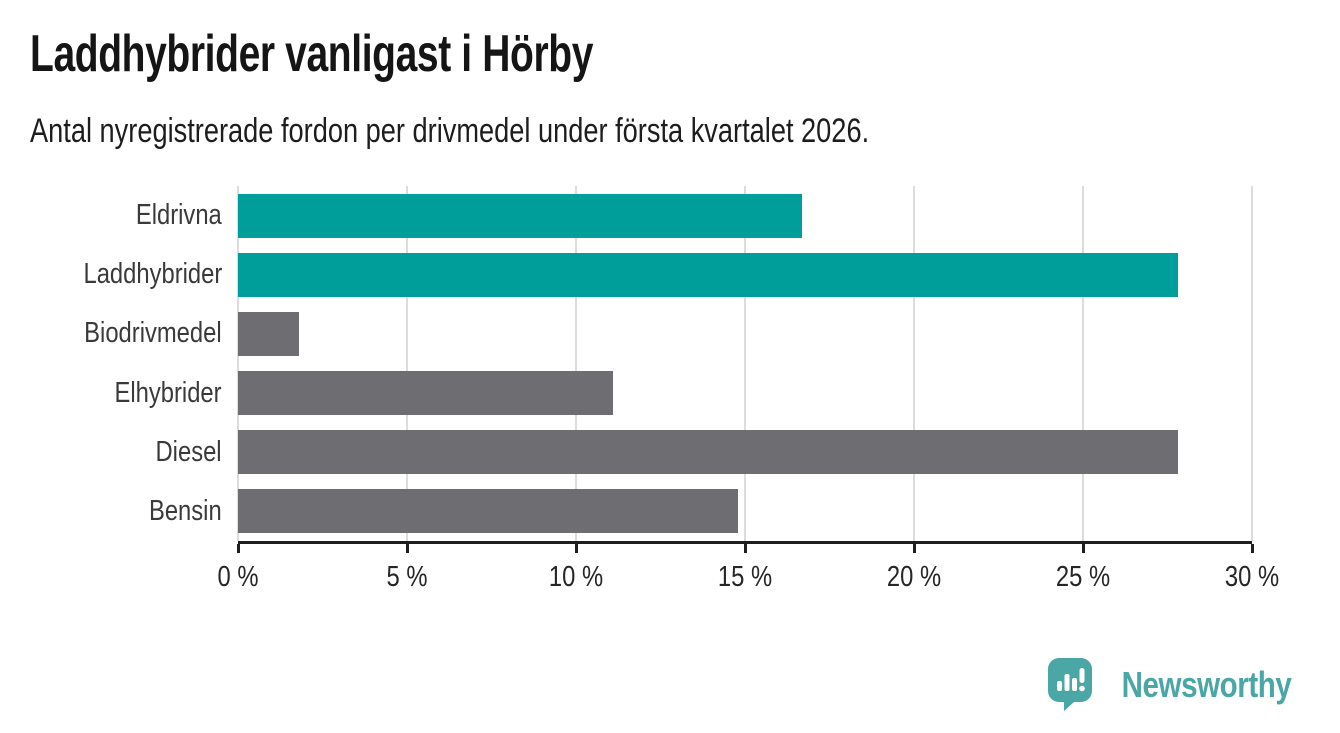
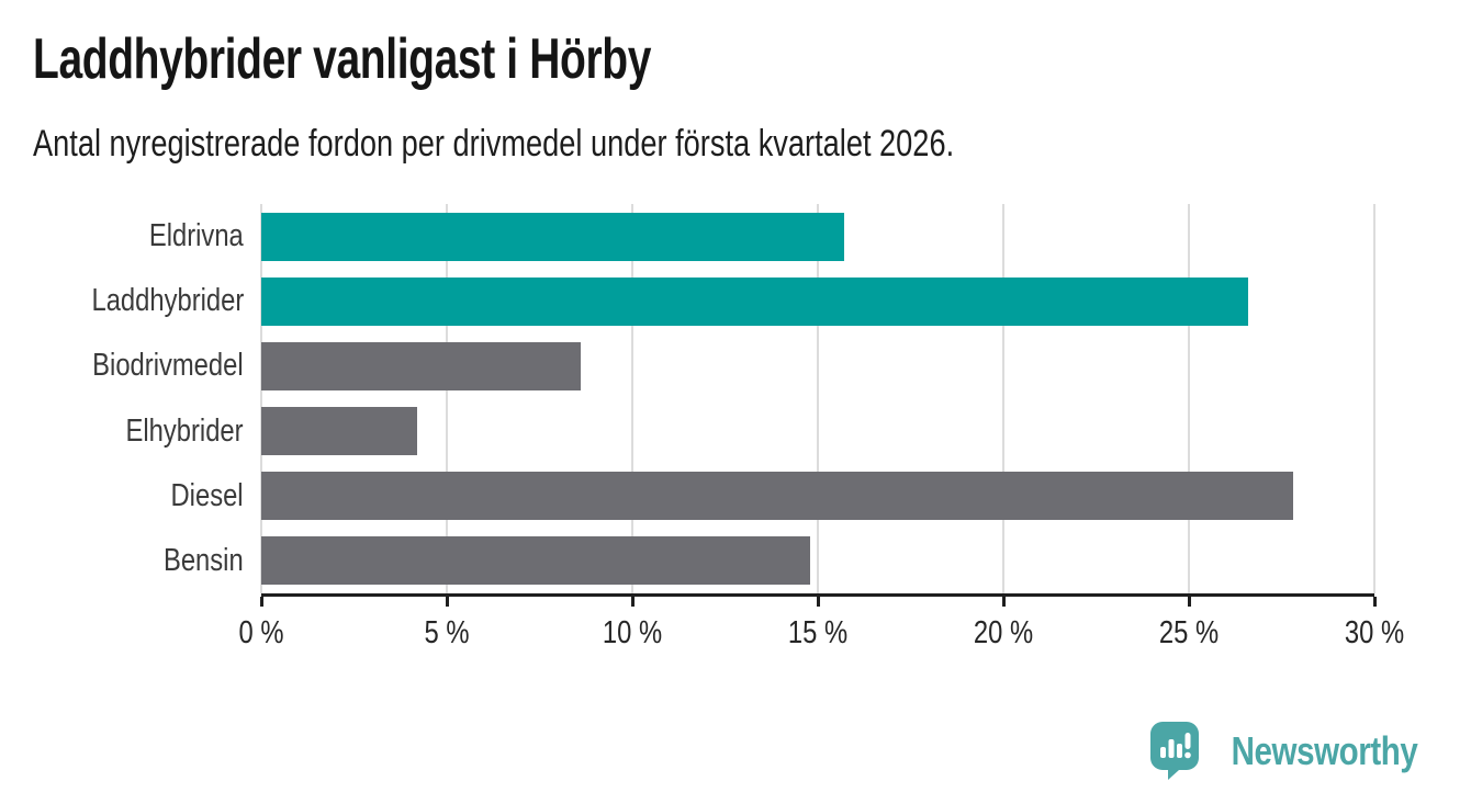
Eldrivna: 16.7% -> 15.7%
Laddhybrider: 27.8% -> 26.6%
Biodrivmedel: 1.8% -> 8.6%
Elhybrider: 11.1% -> 4.2%
